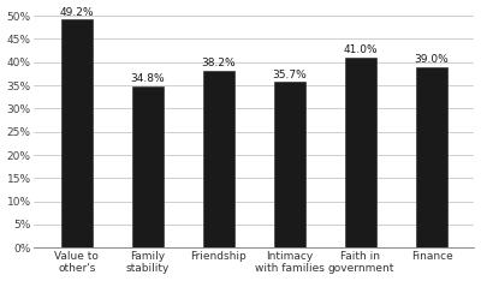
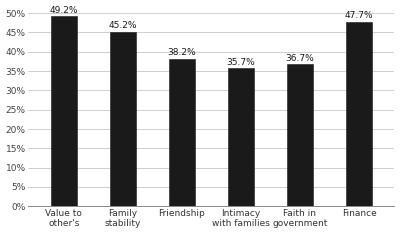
Family stability: 34.8% -> 45.2%
Faith in government: 41.0% -> 36.7%
Finance: 39.0% -> 47.7%
